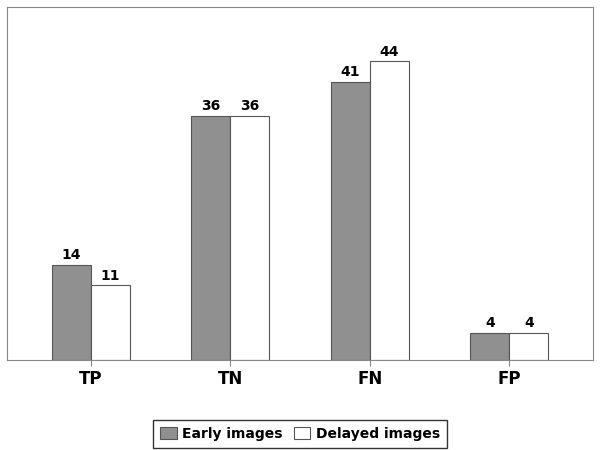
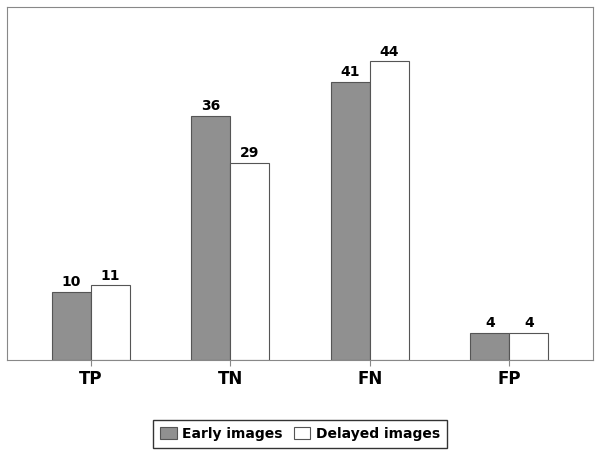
Early images/TP: 14 -> 10
Delayed images/TN: 36 -> 29
